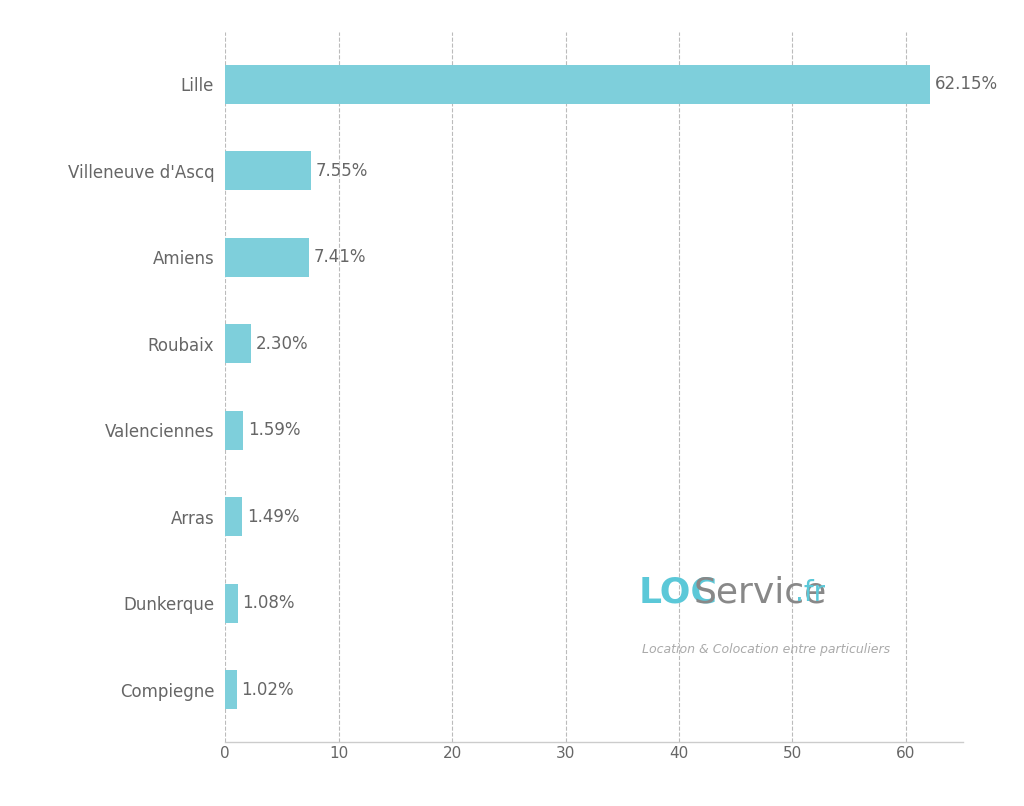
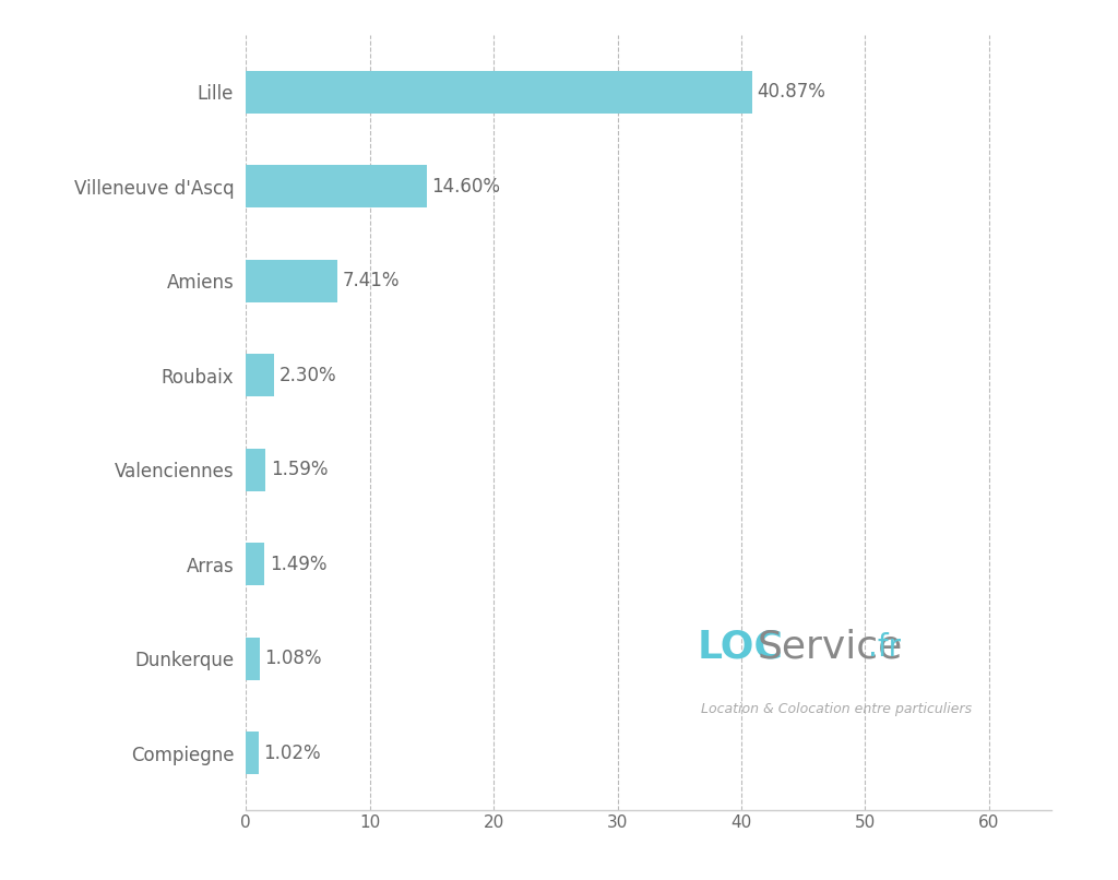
Lille: 62.15% -> 40.87%
Villeneuve d'Ascq: 7.55% -> 14.60%
